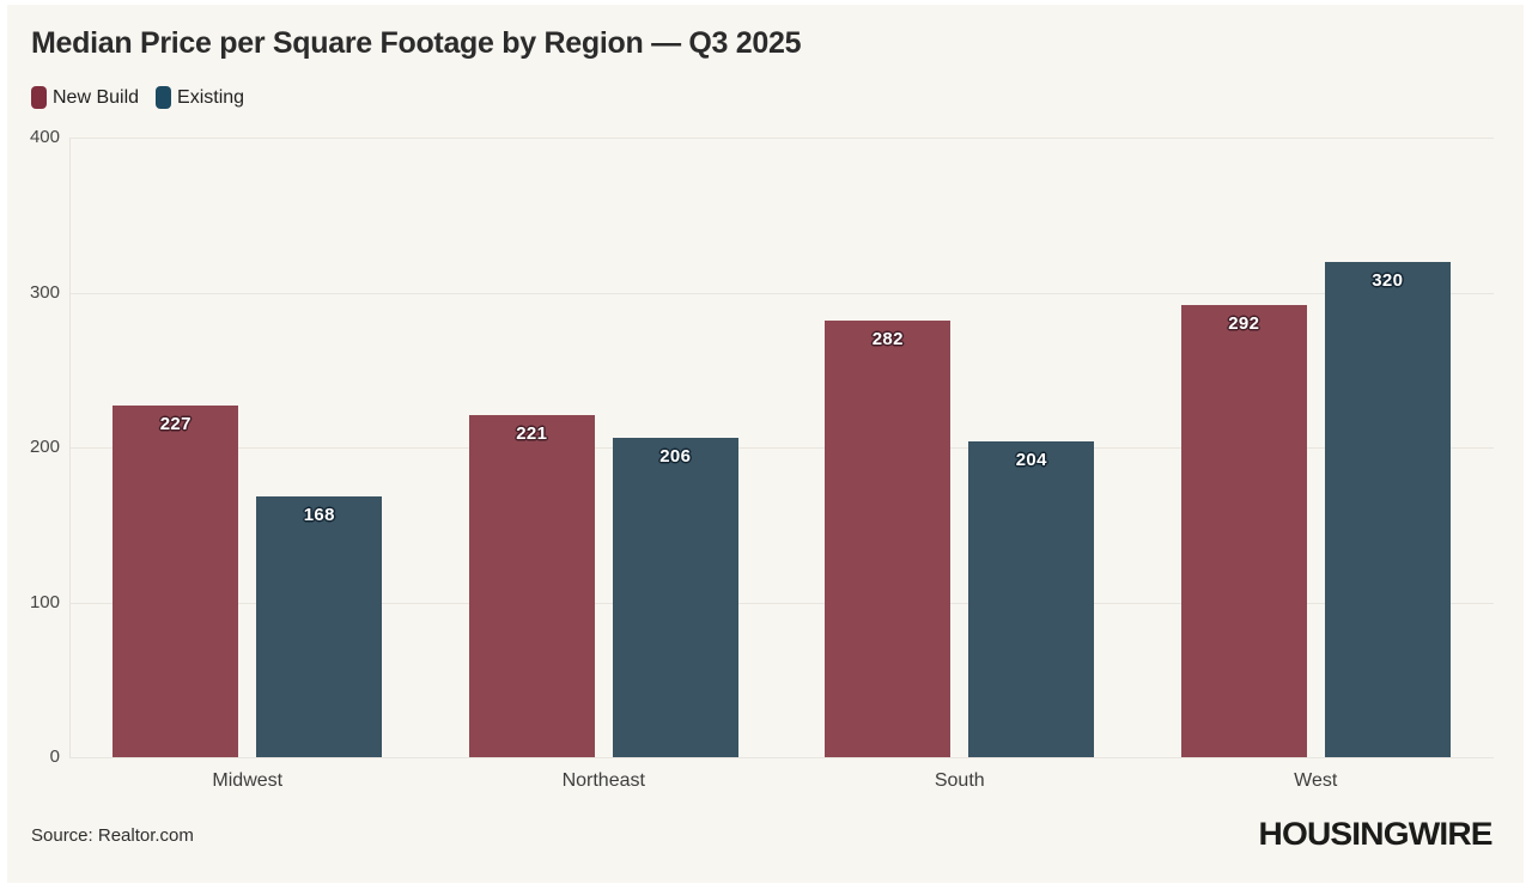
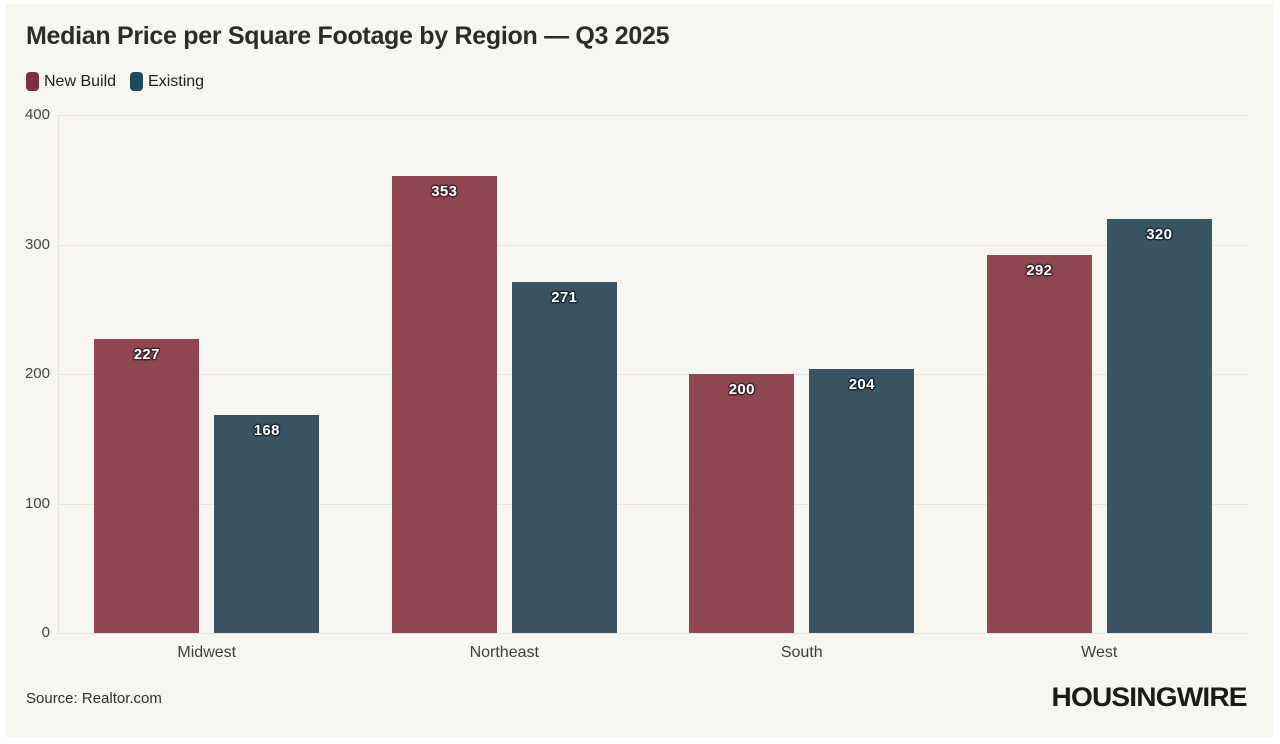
New Build/Northeast: 221 -> 353
Existing/Northeast: 206 -> 271
New Build/South: 282 -> 200
